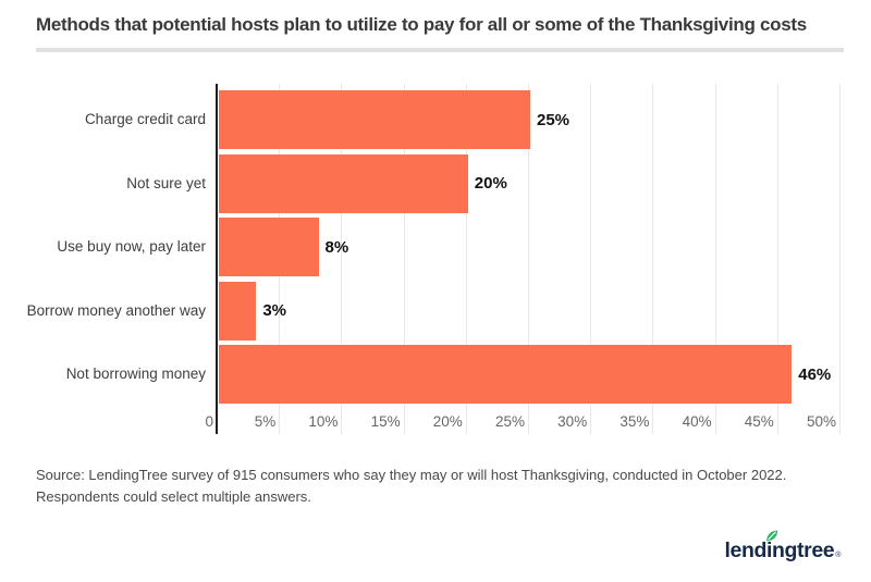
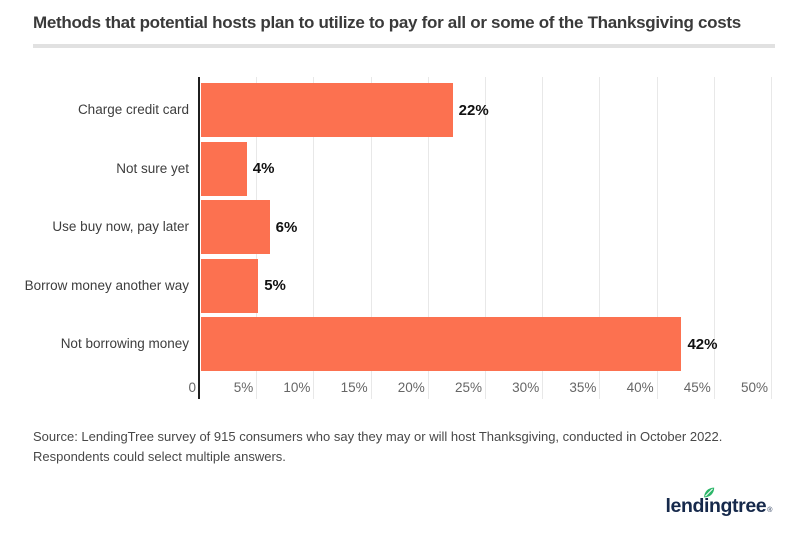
Charge credit card: 25% -> 22%
Not sure yet: 20% -> 4%
Use buy now, pay later: 8% -> 6%
Borrow money another way: 3% -> 5%
Not borrowing money: 46% -> 42%
